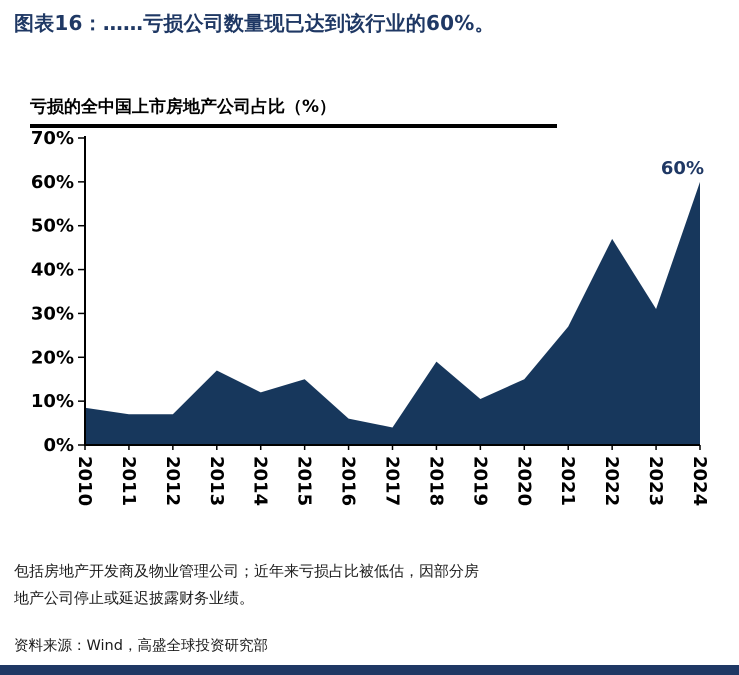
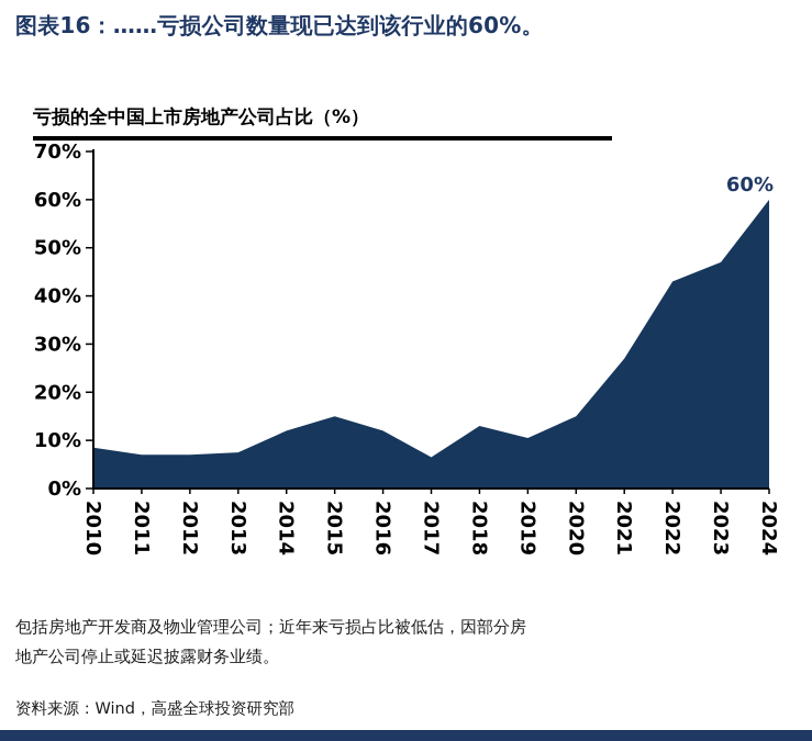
2013: 17% -> 8%
2016: 6% -> 12%
2017: 4% -> 6%
2018: 19% -> 13%
2022: 47% -> 43%
2023: 31% -> 47%
